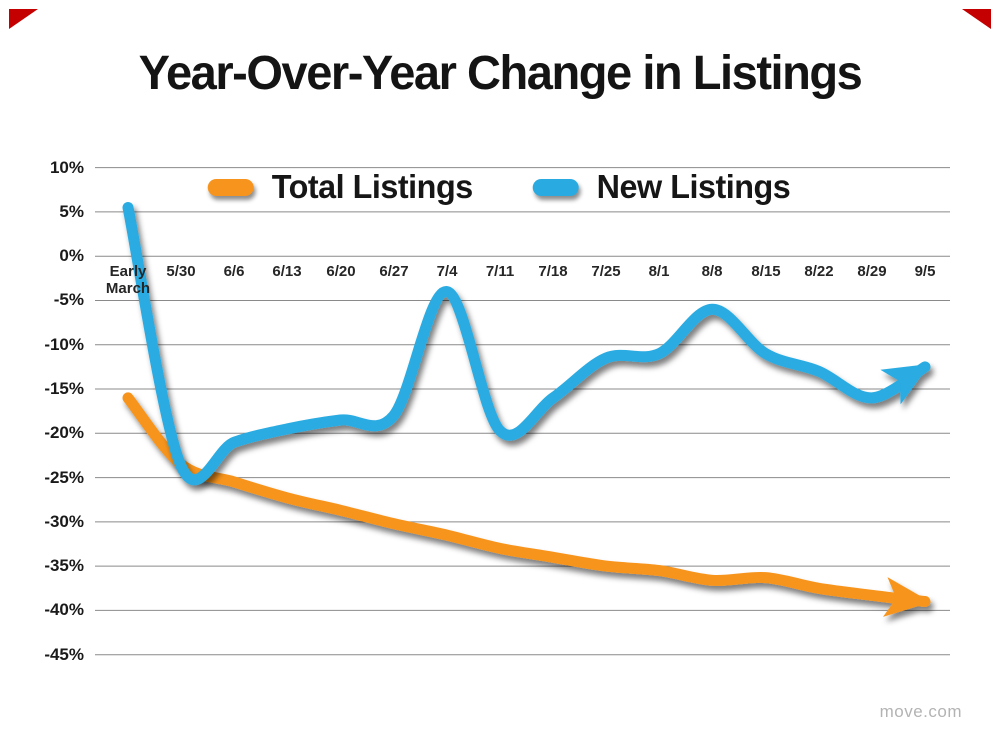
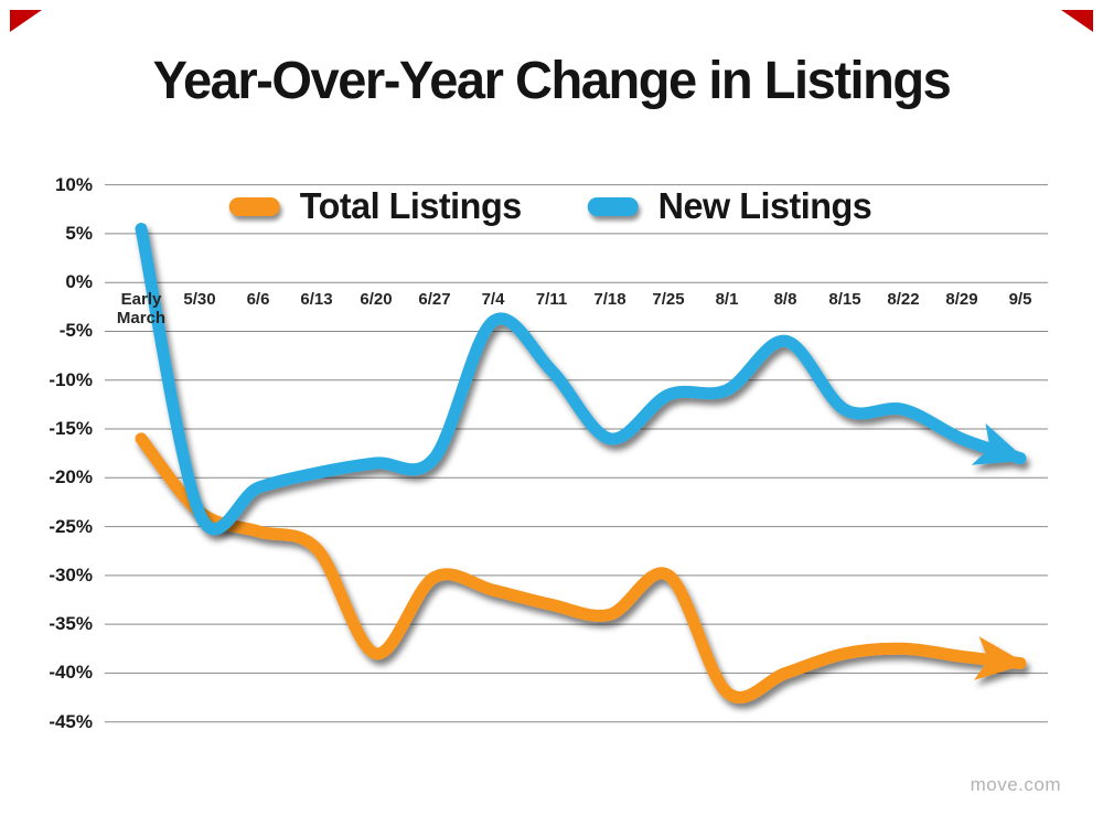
Total Listings/6/20: -29% -> -38%
New Listings/7/11: -20% -> -9%
Total Listings/7/25: -35% -> -30%
Total Listings/8/1: -36% -> -42%
Total Listings/8/8: -37% -> -40%
Total Listings/8/15: -36% -> -38%
New Listings/8/15: -11% -> -13%
New Listings/9/5: -12% -> -18%
